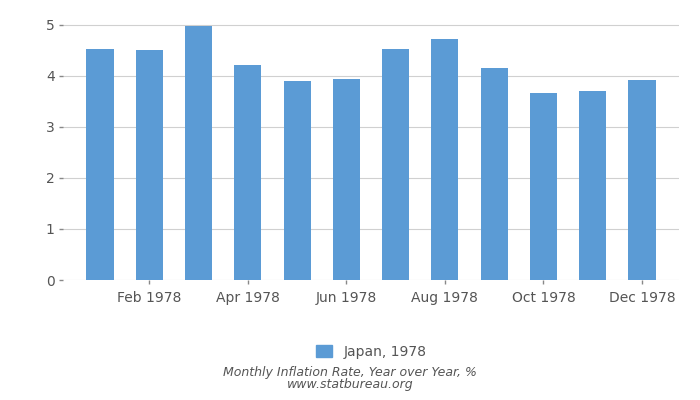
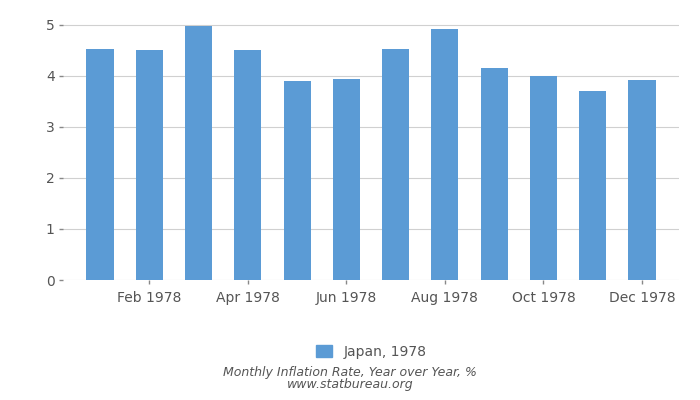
Apr 1978: 4.22 -> 4.50
Aug 1978: 4.72 -> 4.92
Oct 1978: 3.67 -> 4.00
